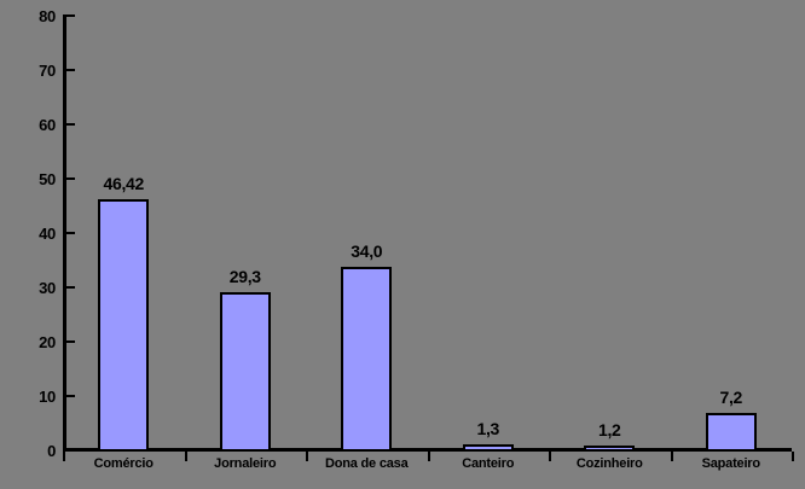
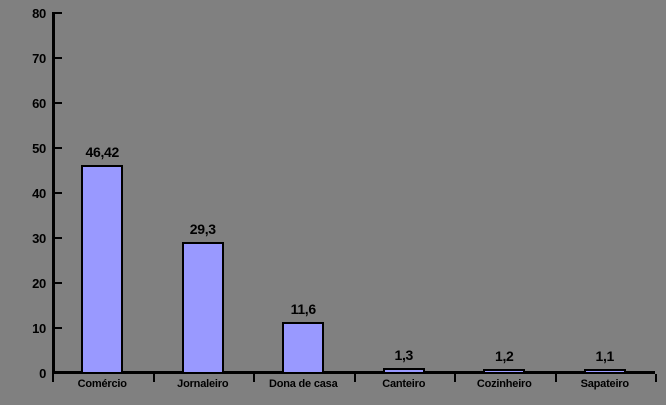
Dona de casa: 34,0 -> 11,6
Sapateiro: 7,2 -> 1,1
